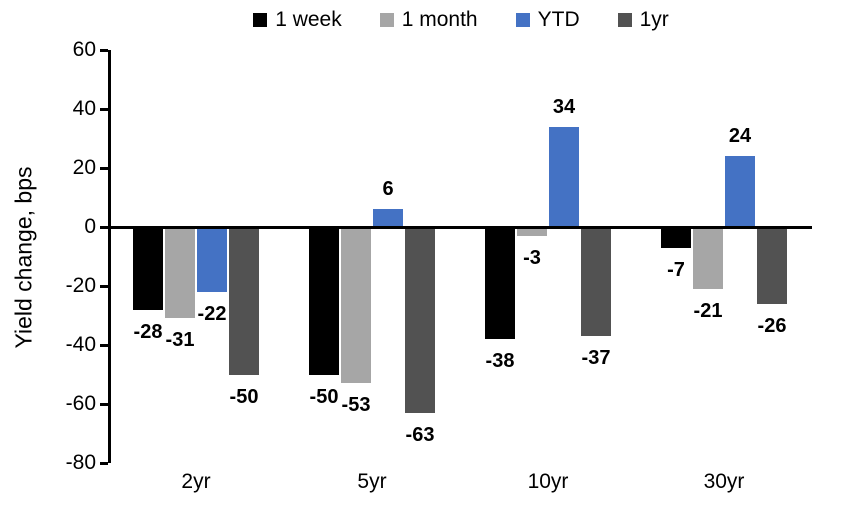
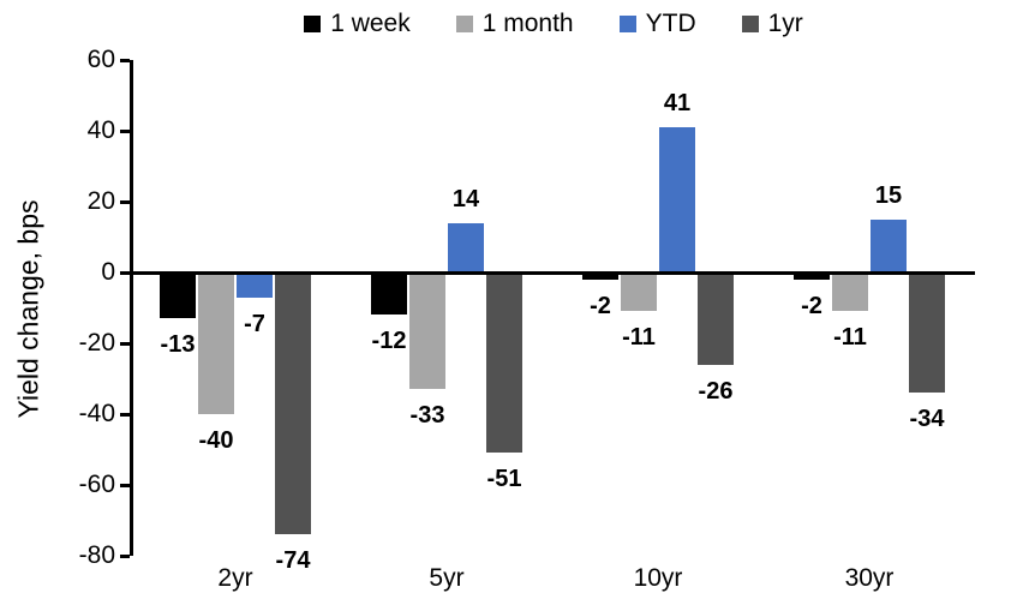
1 week/2yr: -28 -> -13
1 month/2yr: -31 -> -40
YTD/2yr: -22 -> -7
1yr/2yr: -50 -> -74
1 week/5yr: -50 -> -12
1 month/5yr: -53 -> -33
YTD/5yr: 6 -> 14
1yr/5yr: -63 -> -51
1 week/10yr: -38 -> -2
1 month/10yr: -3 -> -11
YTD/10yr: 34 -> 41
1yr/10yr: -37 -> -26
1 week/30yr: -7 -> -2
1 month/30yr: -21 -> -11
YTD/30yr: 24 -> 15
1yr/30yr: -26 -> -34
